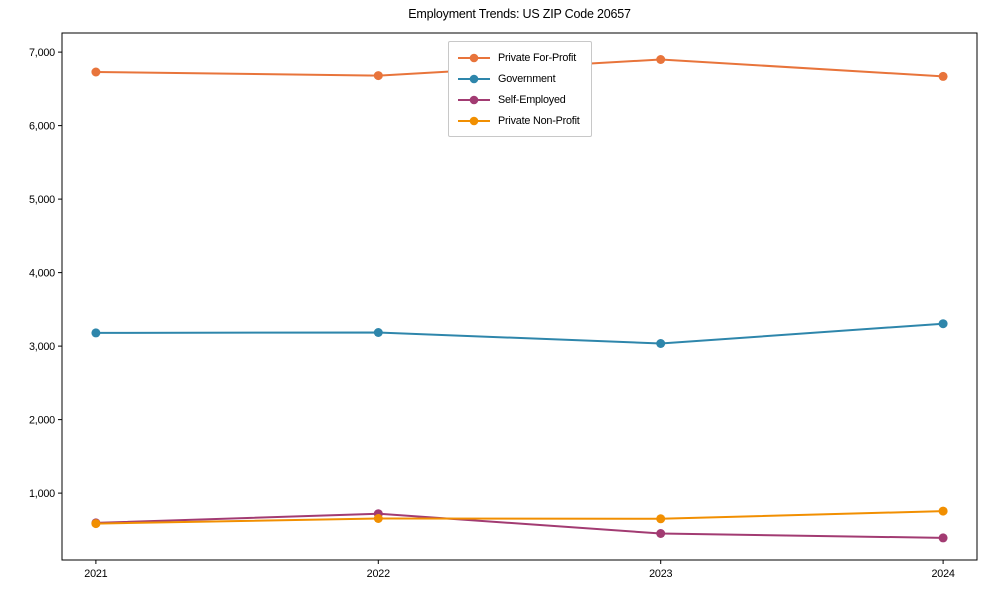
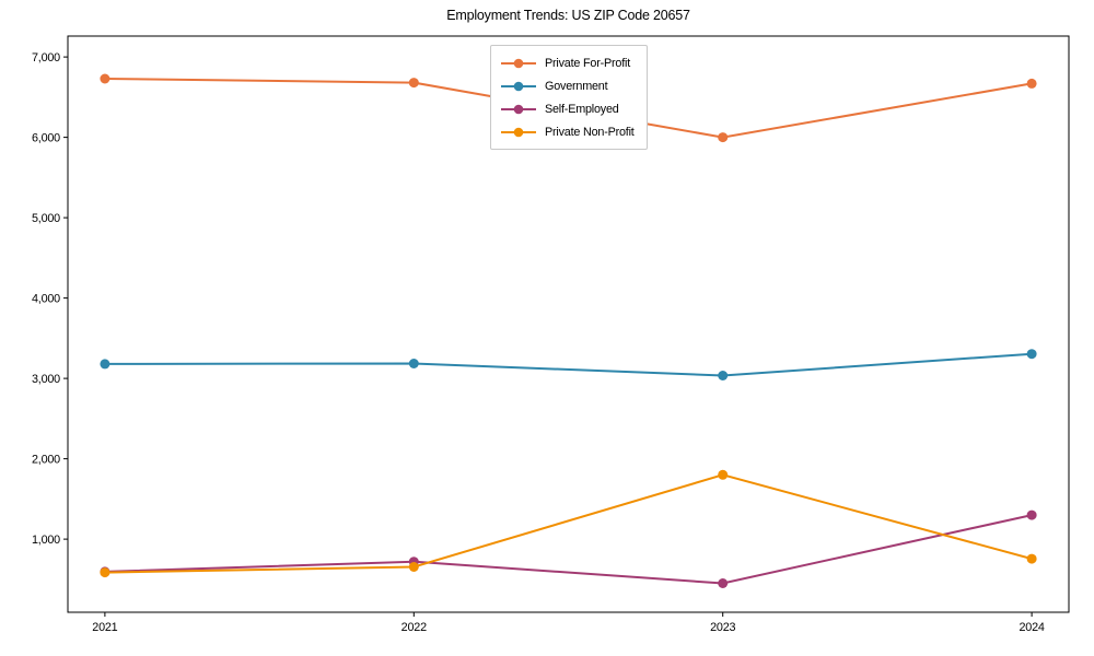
Private For-Profit/2023: 6900 -> 6000
Private Non-Profit/2023: 600 -> 1800
Self-Employed/2024: 400 -> 1300
